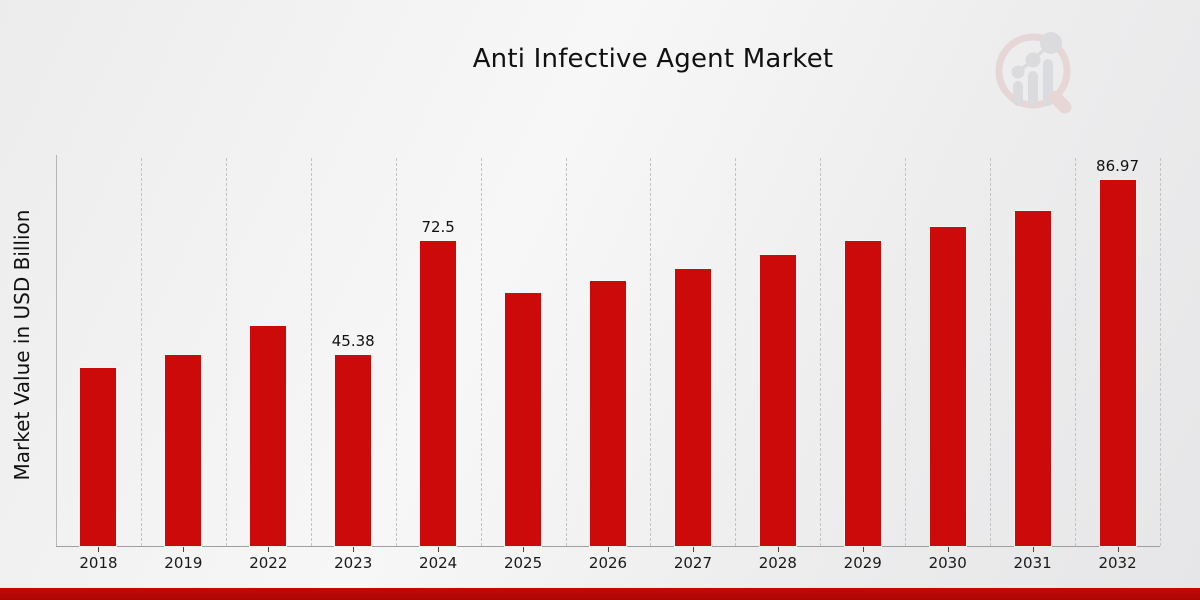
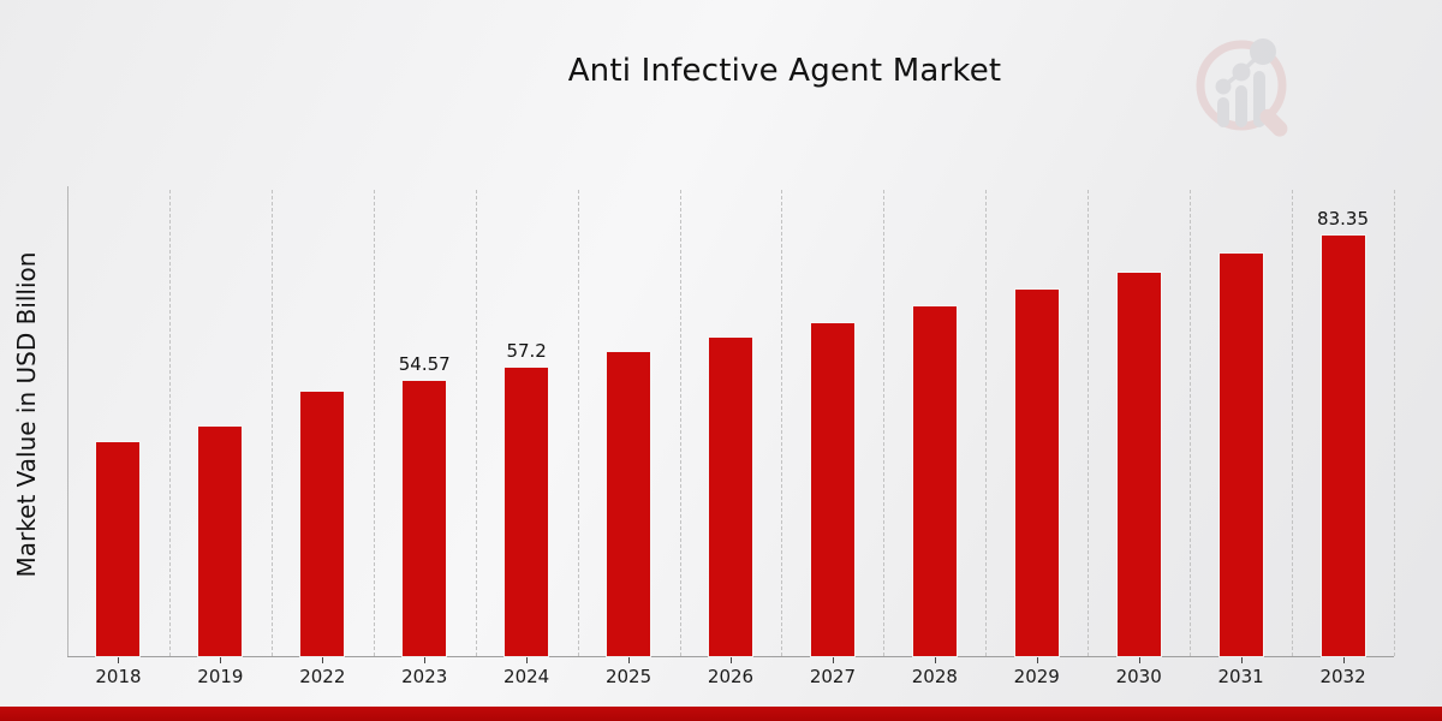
2023: 45.38 -> 54.57
2024: 72.5 -> 57.2
2032: 86.97 -> 83.35
